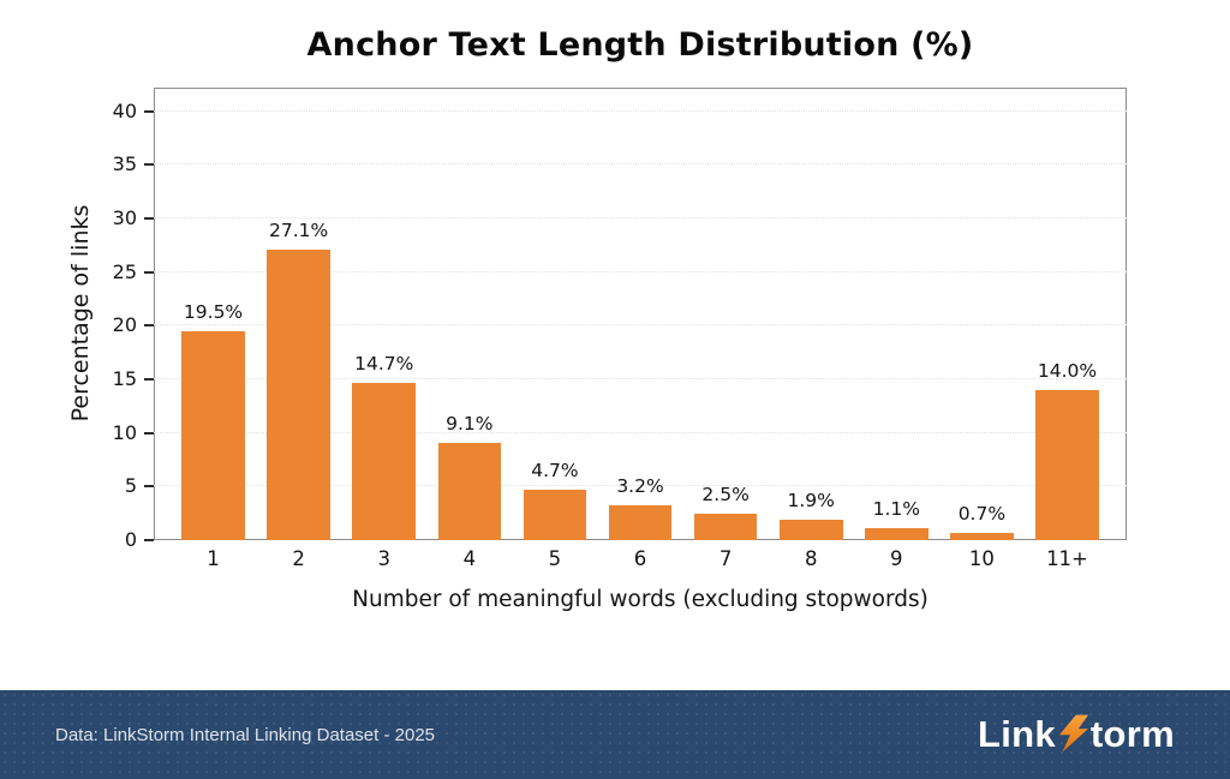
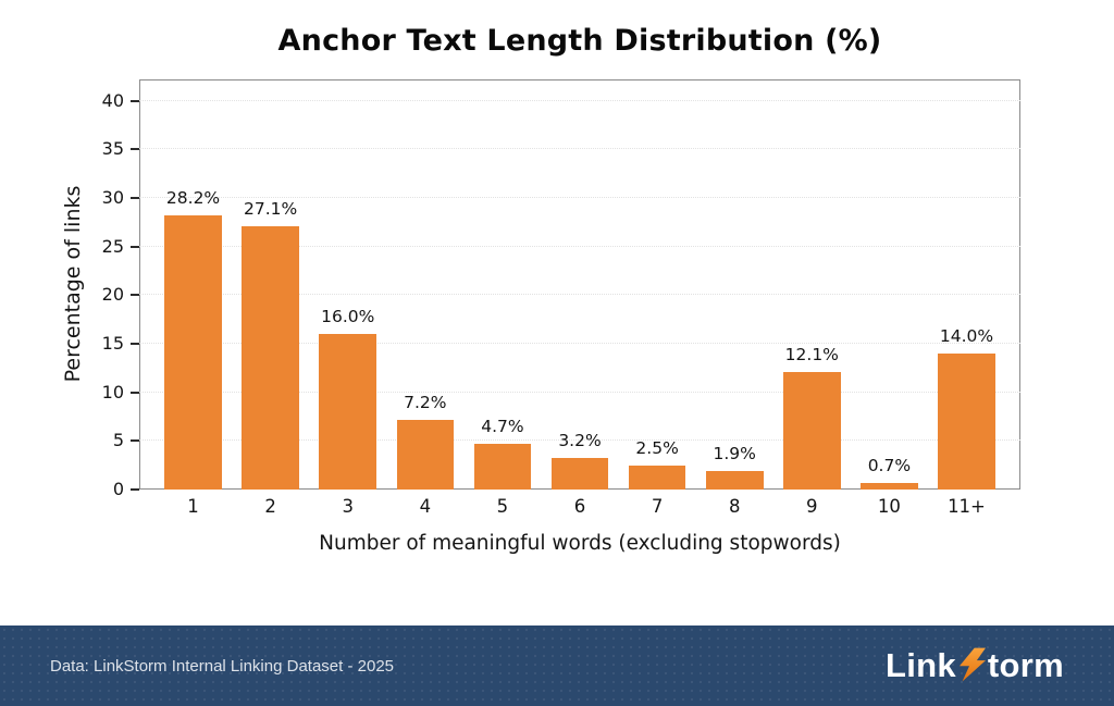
1: 19.5% -> 28.2%
3: 14.7% -> 16.0%
4: 9.1% -> 7.2%
9: 1.1% -> 12.1%
